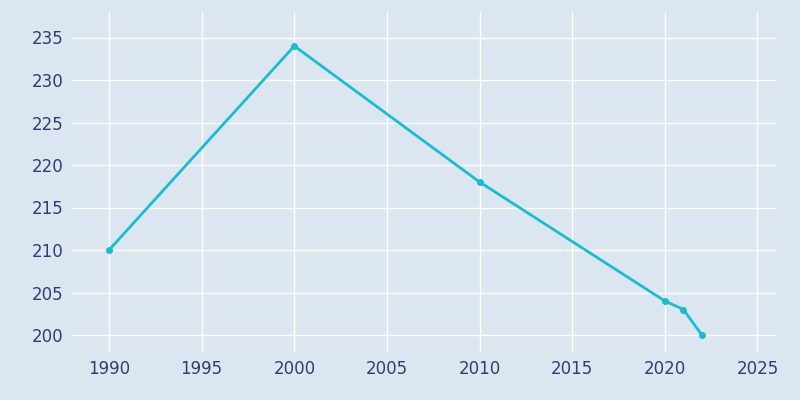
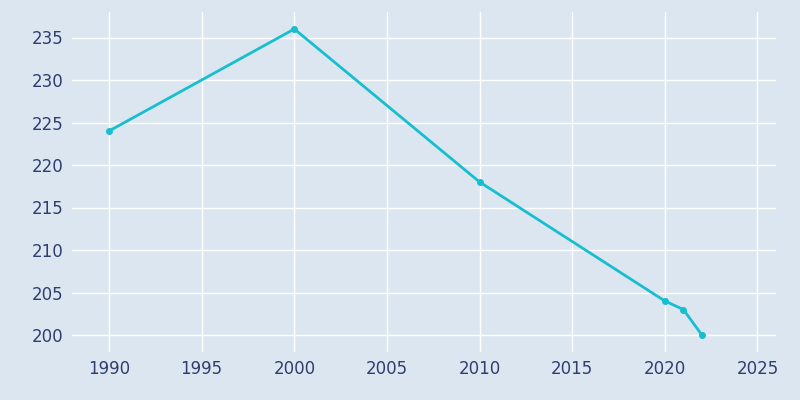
1990: 210 -> 224
2000: 234 -> 236
